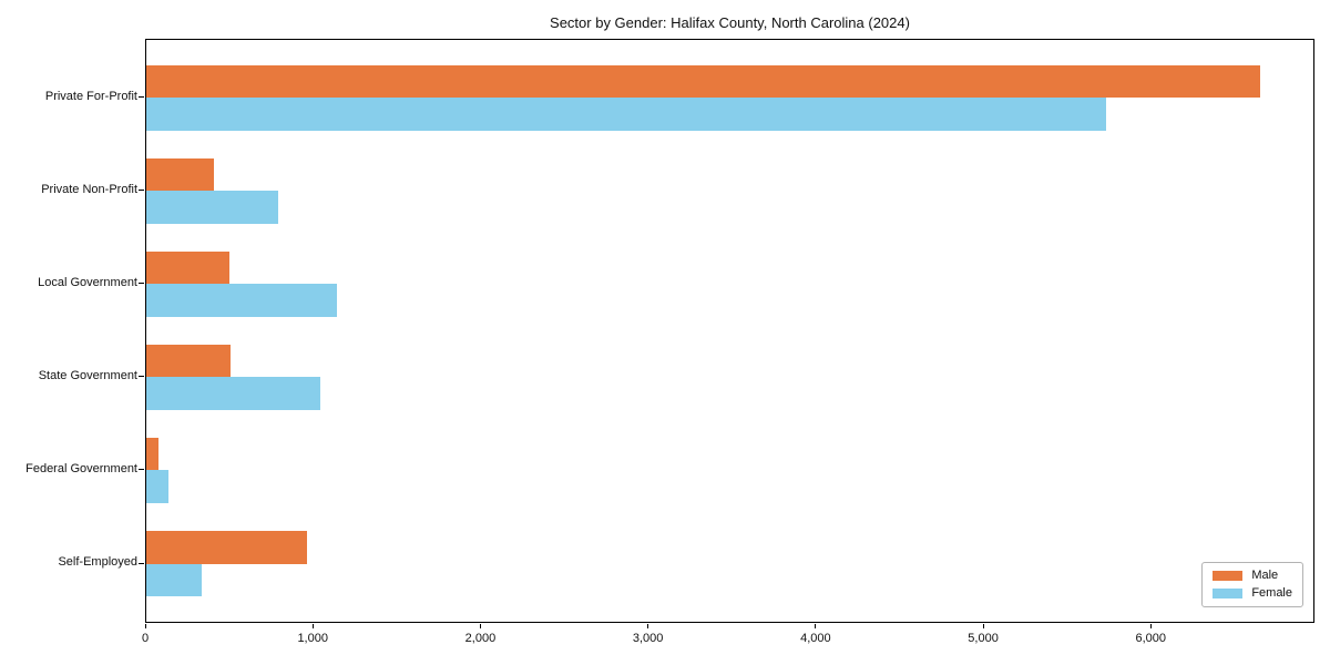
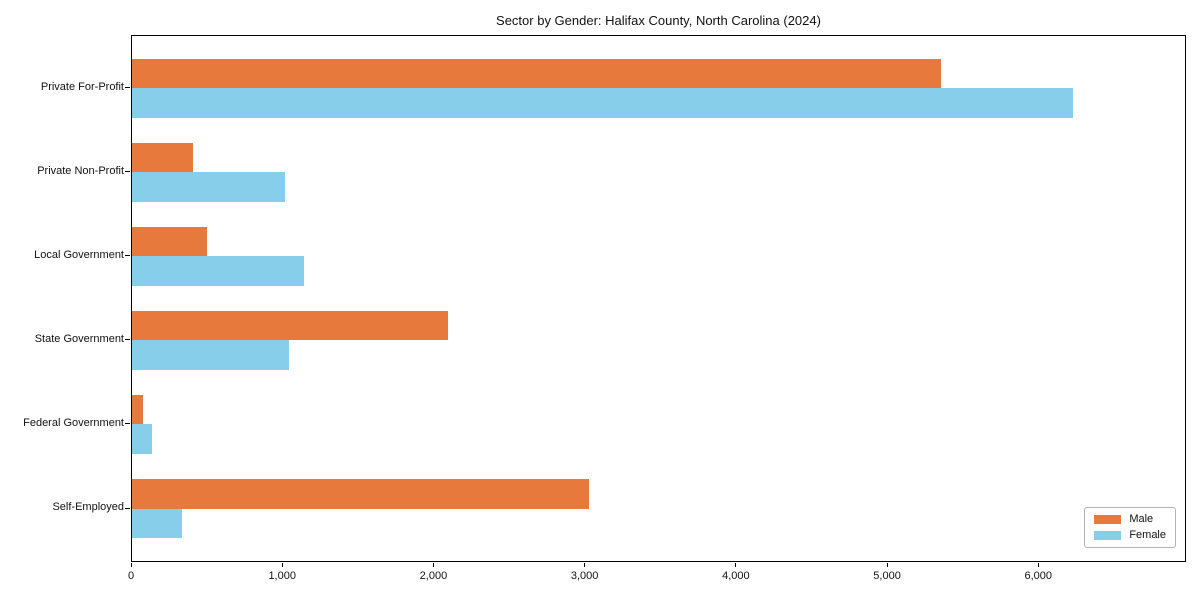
Male/Private For-Profit: 6640 -> 5350
Female/Private For-Profit: 5720 -> 6220
Female/Private Non-Profit: 780 -> 1010
Male/State Government: 500 -> 2090
Male/Self-Employed: 960 -> 3020
